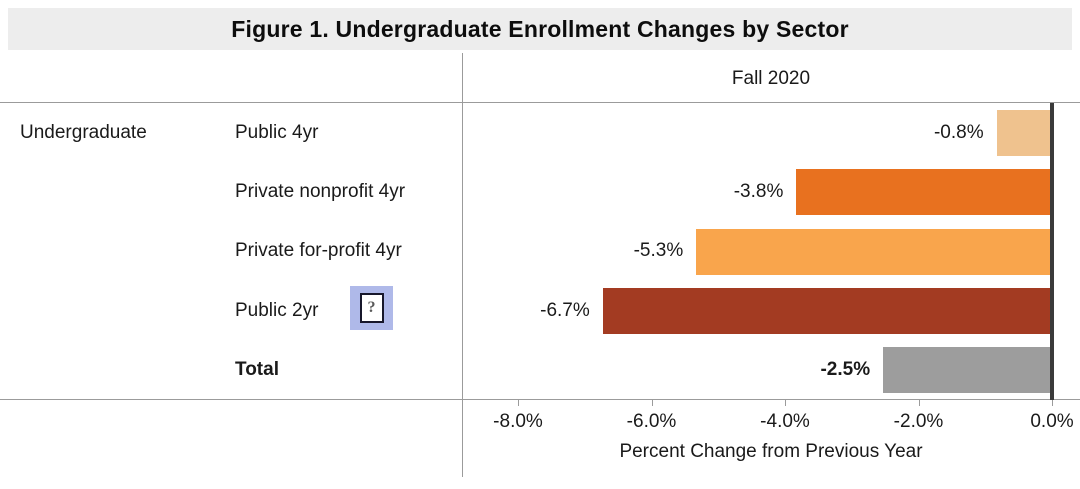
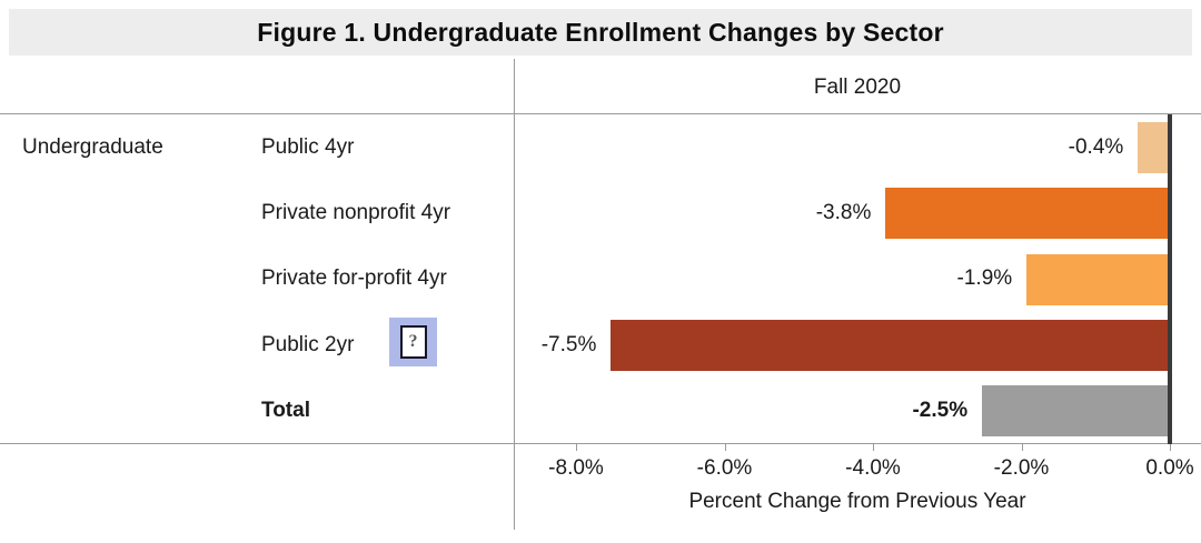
Public 4yr: -0.8% -> -0.4%
Private for-profit 4yr: -5.3% -> -1.9%
Public 2yr: -6.7% -> -7.5%
